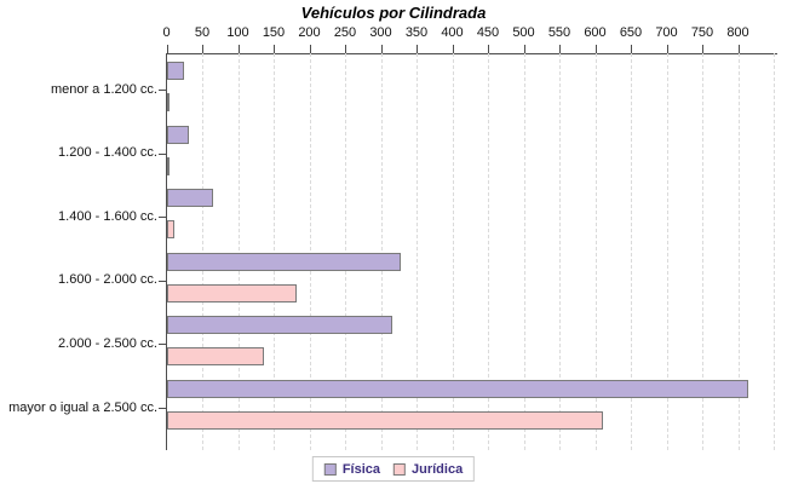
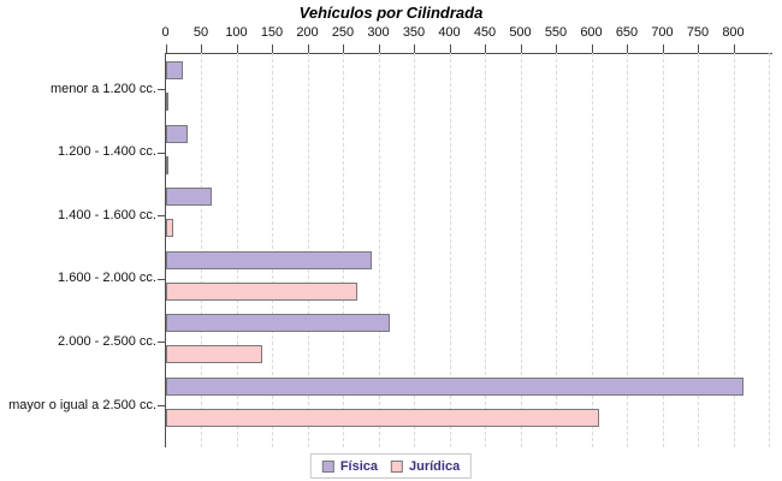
Física/1.600 - 2.000 cc.: 330 -> 290
Jurídica/1.600 - 2.000 cc.: 180 -> 270
